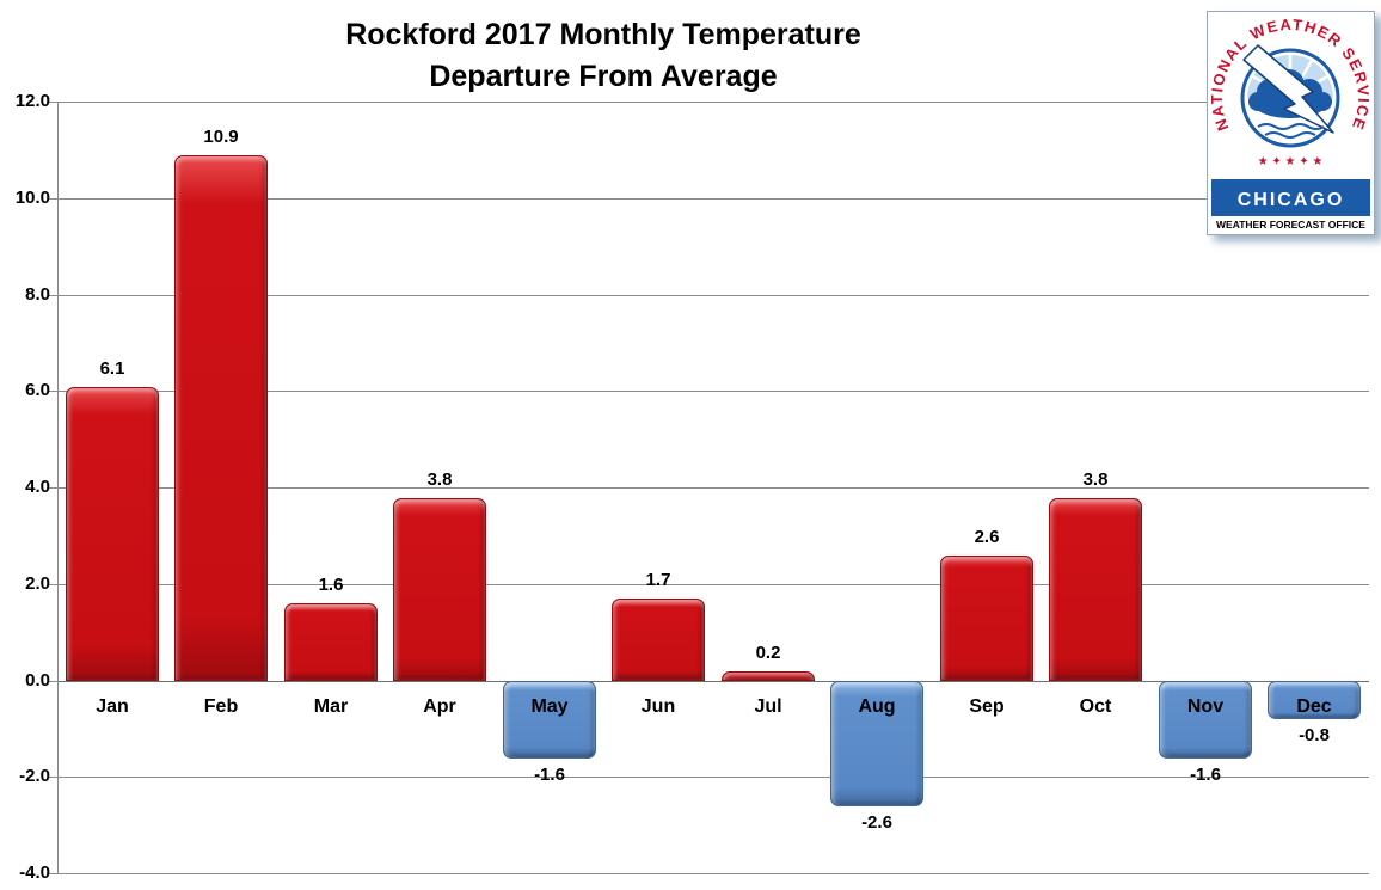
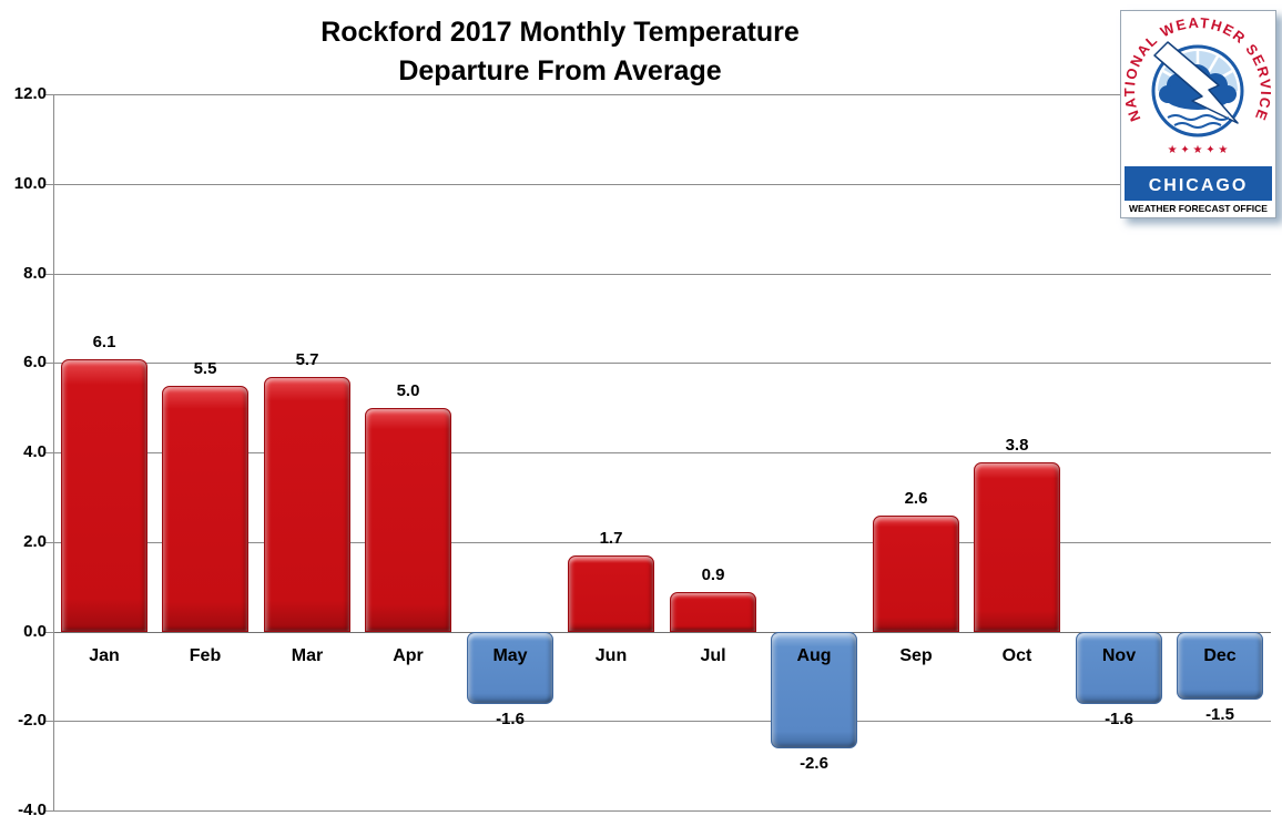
Feb: 10.9 -> 5.5
Mar: 1.6 -> 5.7
Apr: 3.8 -> 5.0
Jul: 0.2 -> 0.9
Dec: -0.8 -> -1.5
